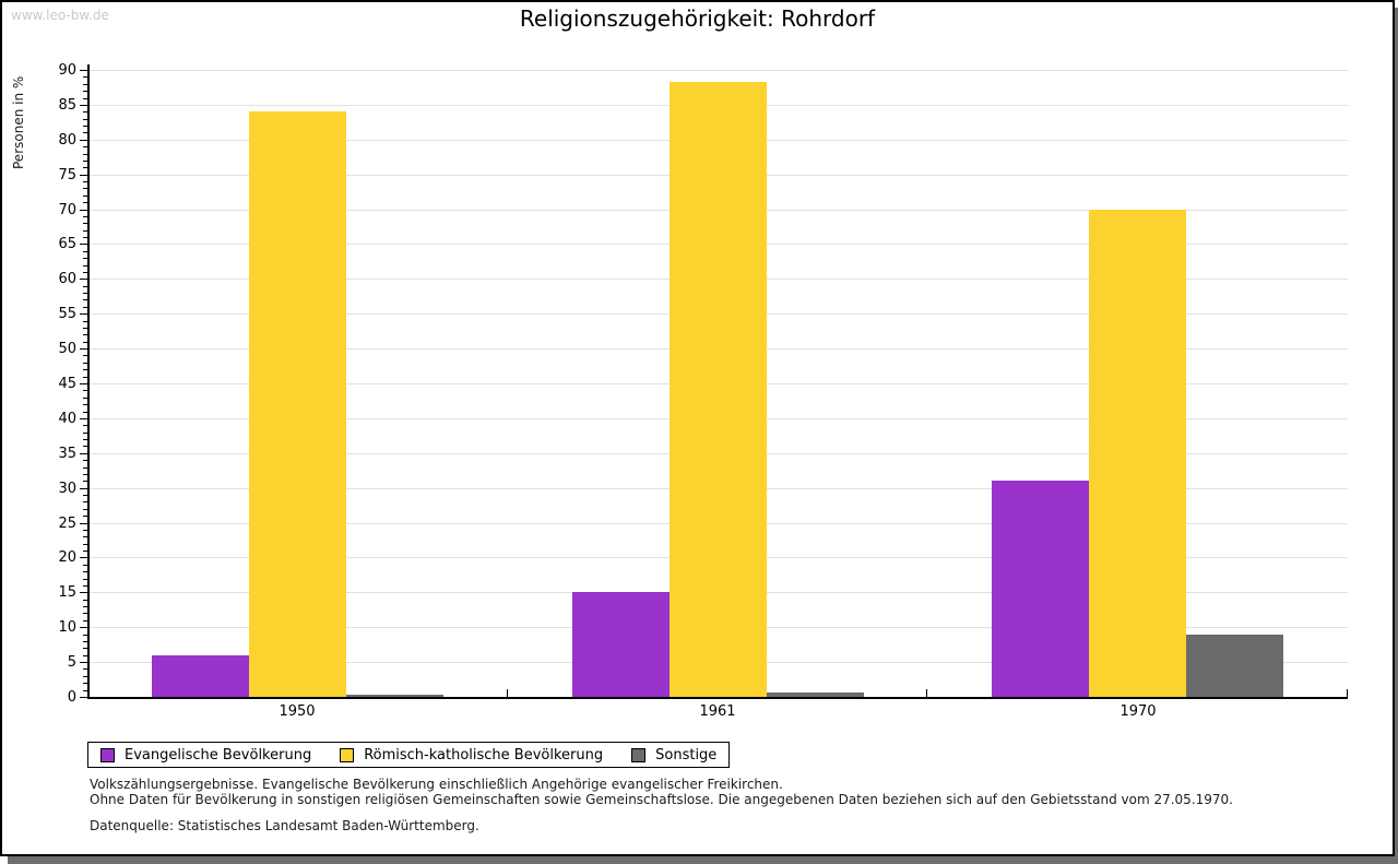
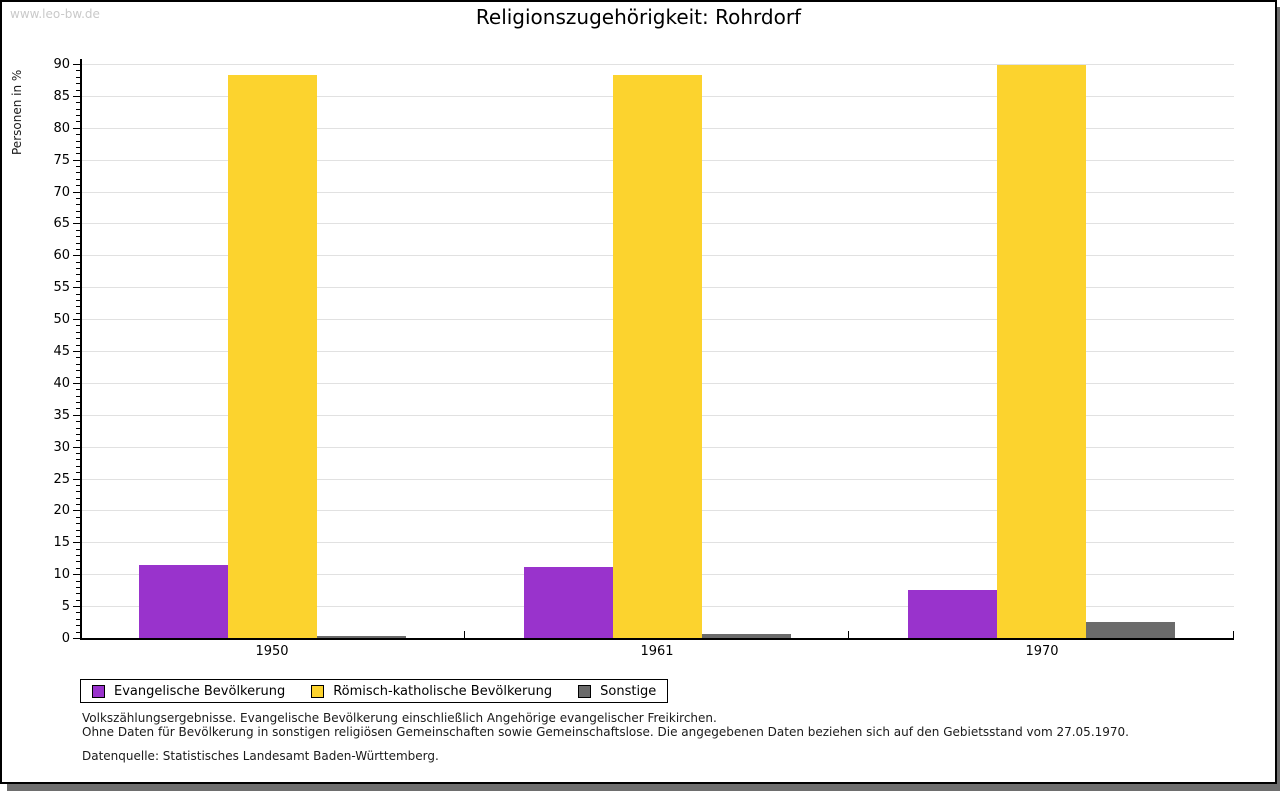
Evangelische Bevölkerung/1950: 6 -> 11
Römisch-katholische Bevölkerung/1950: 84 -> 88
Evangelische Bevölkerung/1961: 15 -> 11
Evangelische Bevölkerung/1970: 31 -> 8
Römisch-katholische Bevölkerung/1970: 70 -> 90
Sonstige/1970: 9 -> 2
